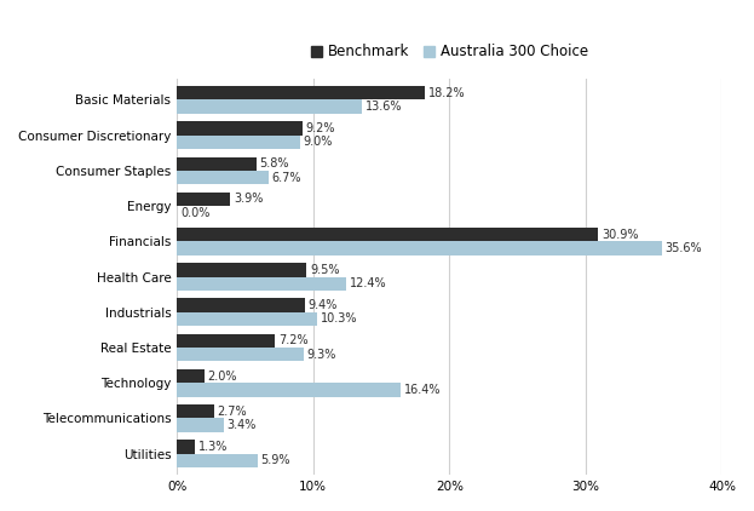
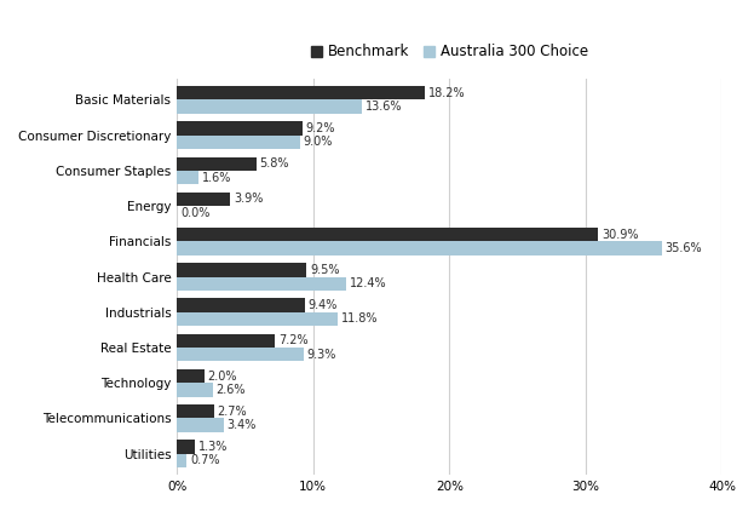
Australia 300 Choice/Consumer Staples: 6.7% -> 1.6%
Australia 300 Choice/Industrials: 10.3% -> 11.8%
Australia 300 Choice/Technology: 16.4% -> 2.6%
Australia 300 Choice/Utilities: 5.9% -> 0.7%
